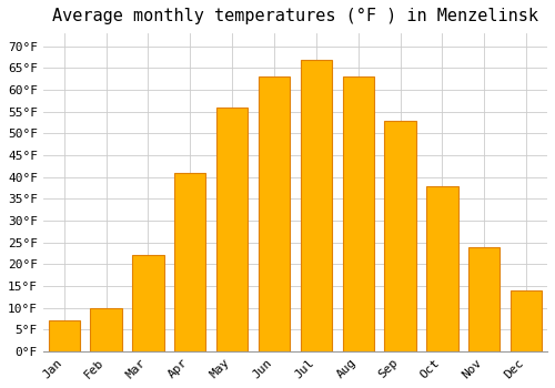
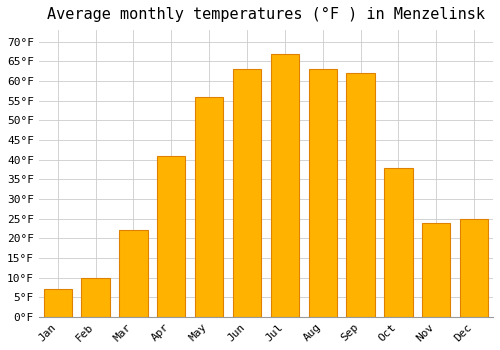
Sep: 53°F -> 62°F
Dec: 14°F -> 25°F
